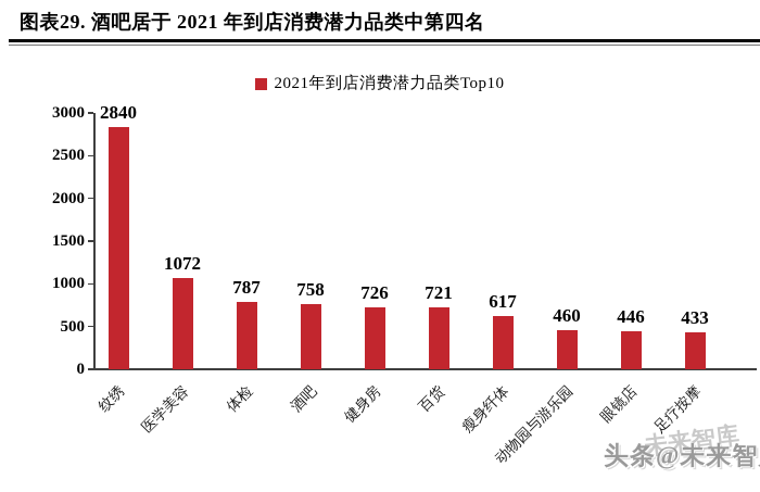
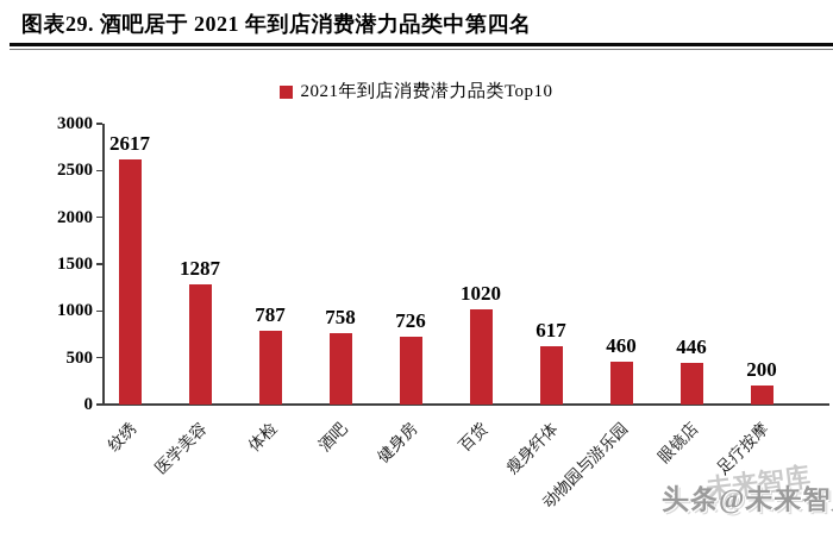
纹绣: 2840 -> 2617
医学美容: 1072 -> 1287
百货: 721 -> 1020
足疗按摩: 433 -> 200
